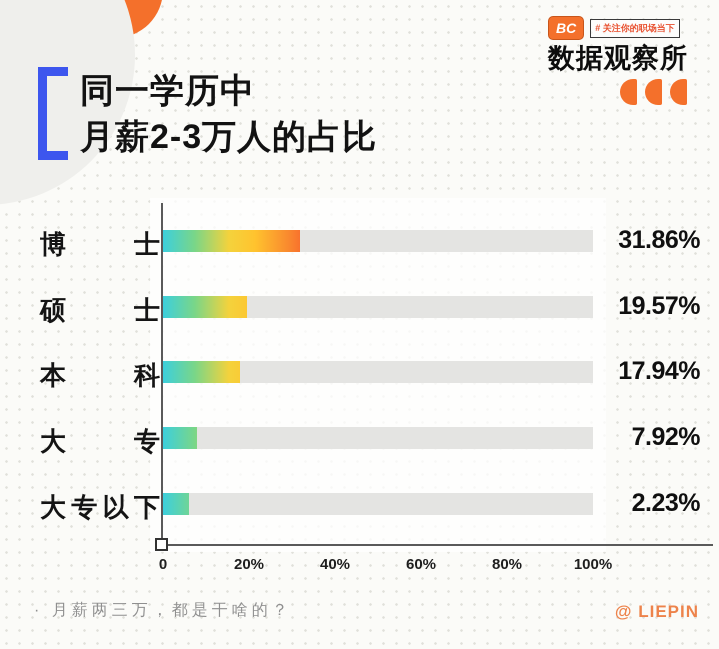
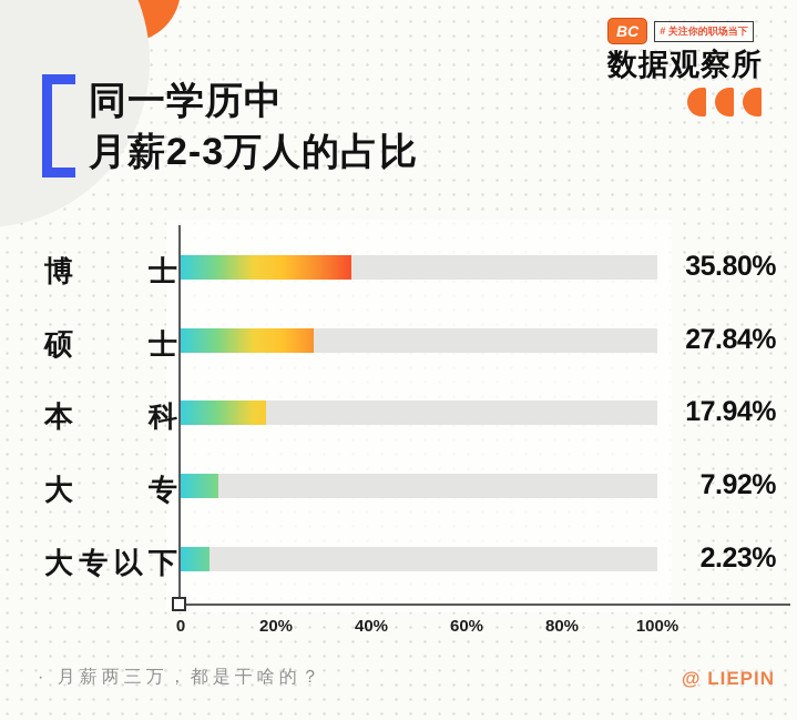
博士: 31.86% -> 35.80%
硕士: 19.57% -> 27.84%
